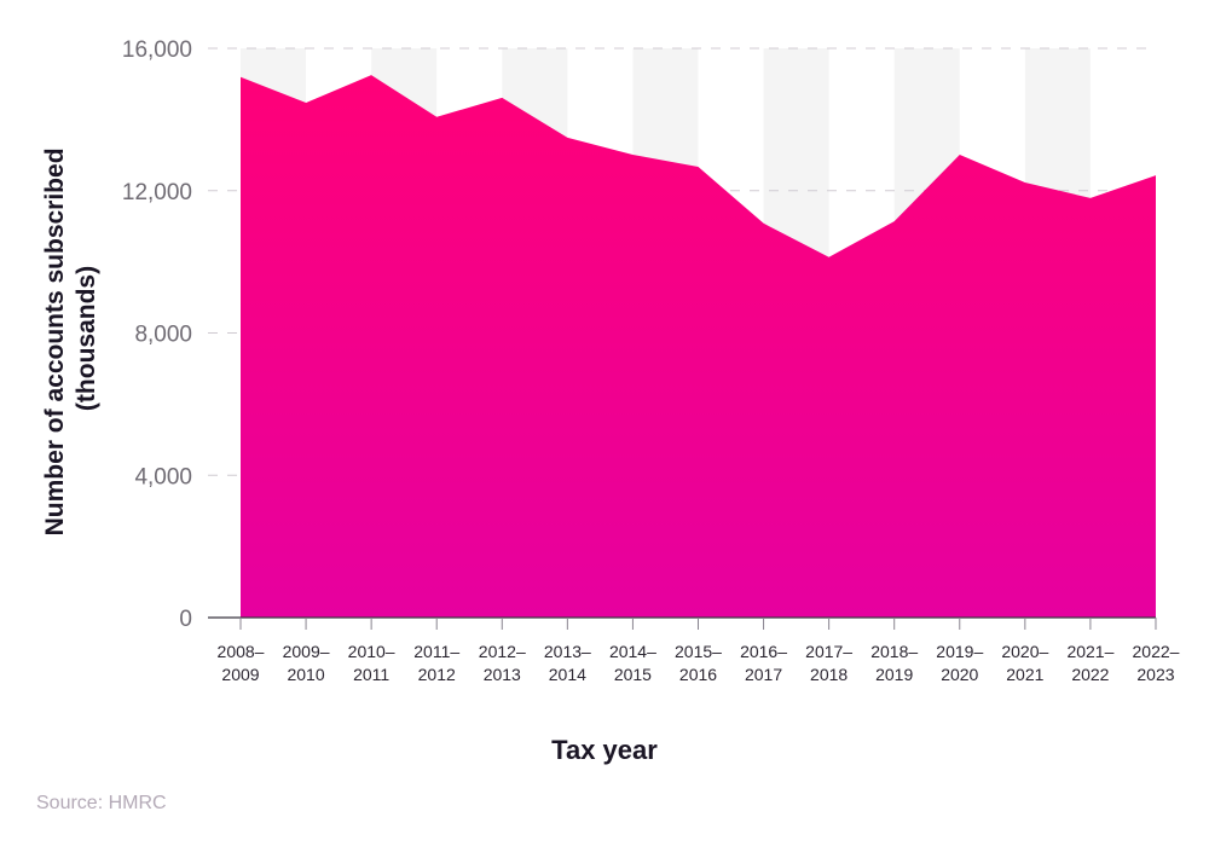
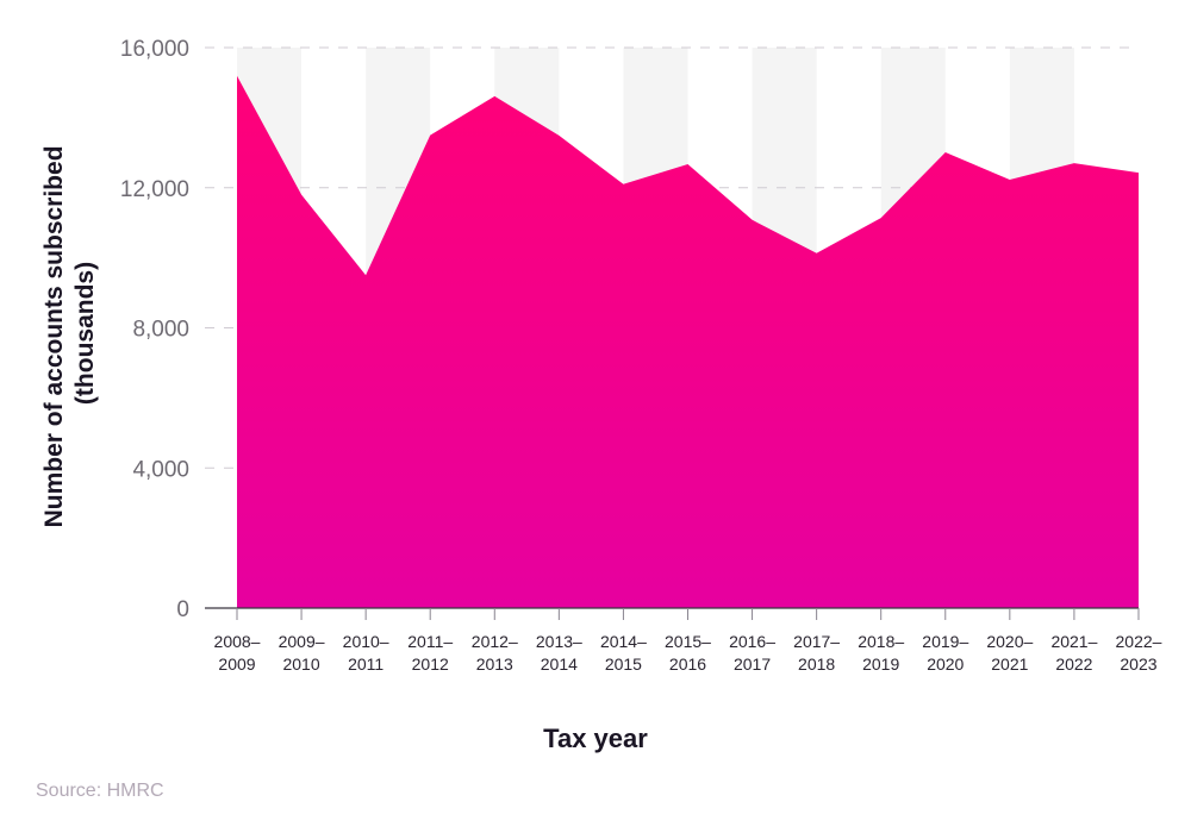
2009–2010: 14500 -> 11800
2010–2011: 15200 -> 9500
2011–2012: 14100 -> 13500
2014–2015: 13000 -> 12100
2021–2022: 11800 -> 12700
